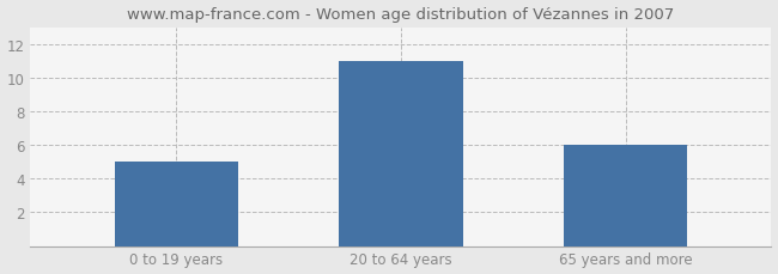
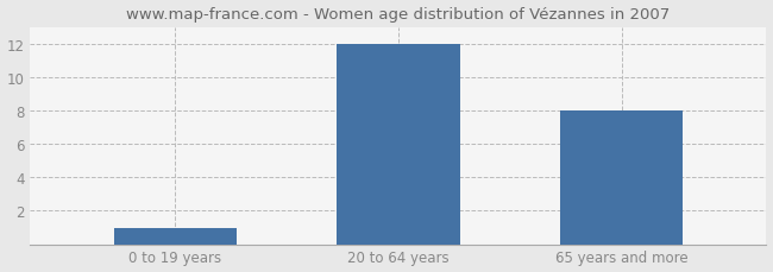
0 to 19 years: 5 -> 1
20 to 64 years: 11 -> 12
65 years and more: 6 -> 8
